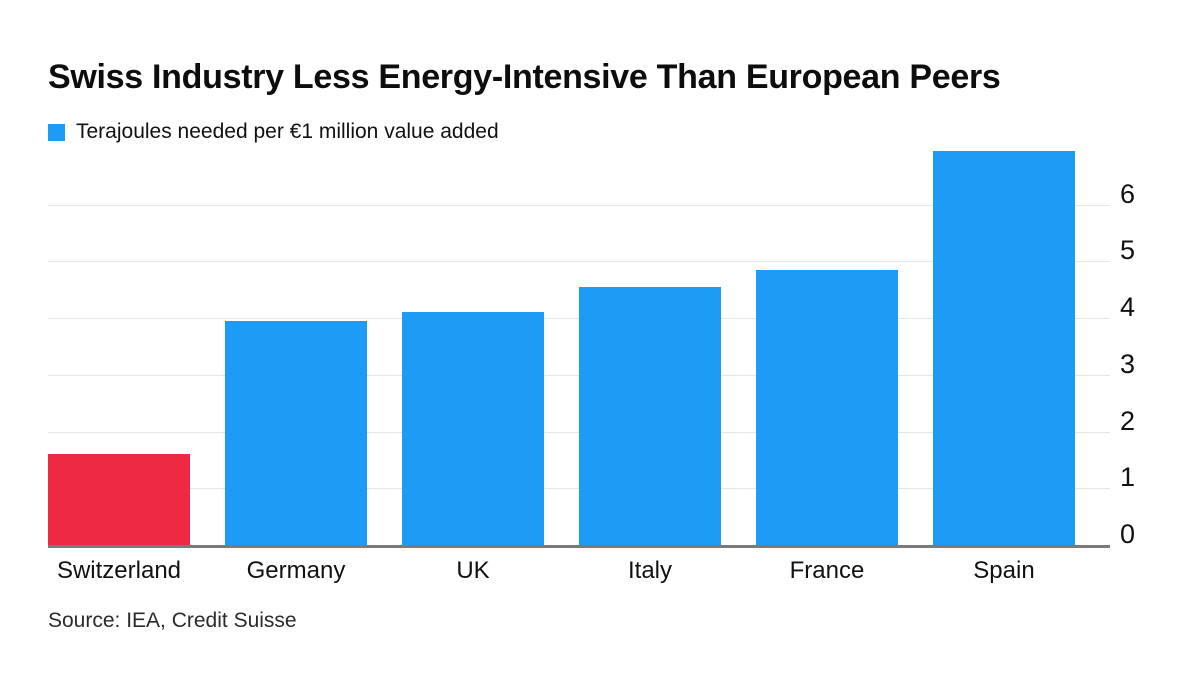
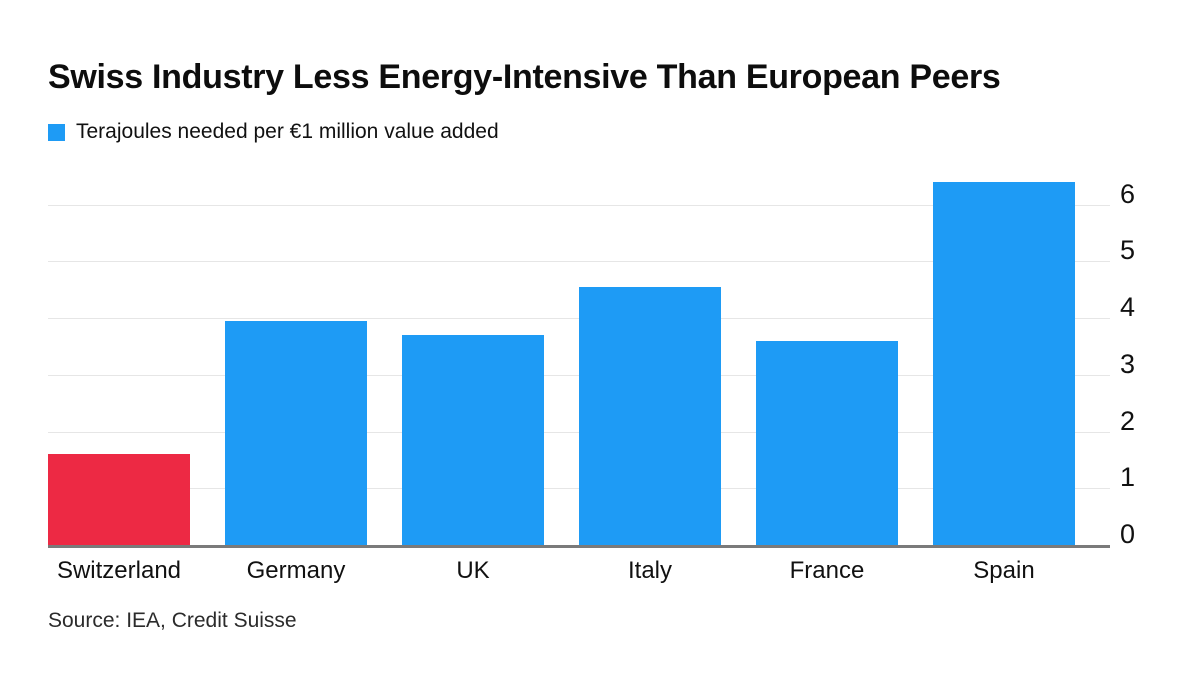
UK: 4.1 -> 3.7
France: 4.8 -> 3.6
Spain: 7.0 -> 6.4
